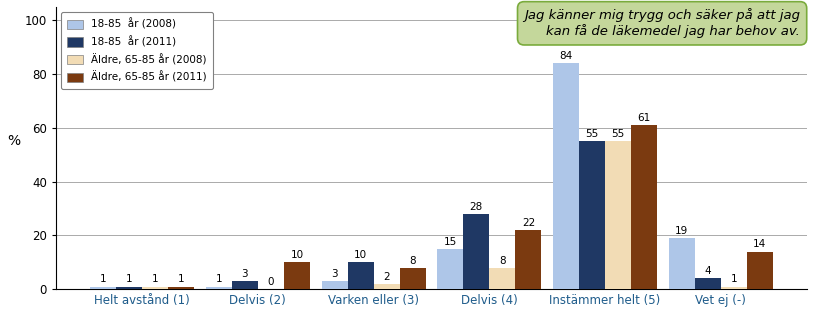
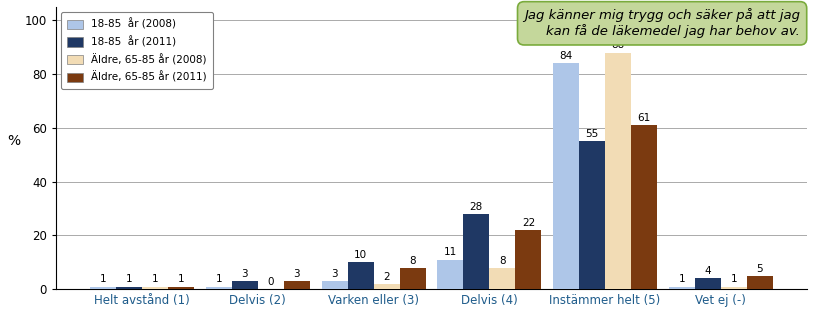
Äldre, 65-85 år (2011)/Delvis (2): 10 -> 3
18-85 år (2008)/Delvis (4): 15 -> 11
Äldre, 65-85 år (2008)/Instämmer helt (5): 55 -> 88
18-85 år (2008)/Vet ej (-): 19 -> 1
Äldre, 65-85 år (2011)/Vet ej (-): 14 -> 5
